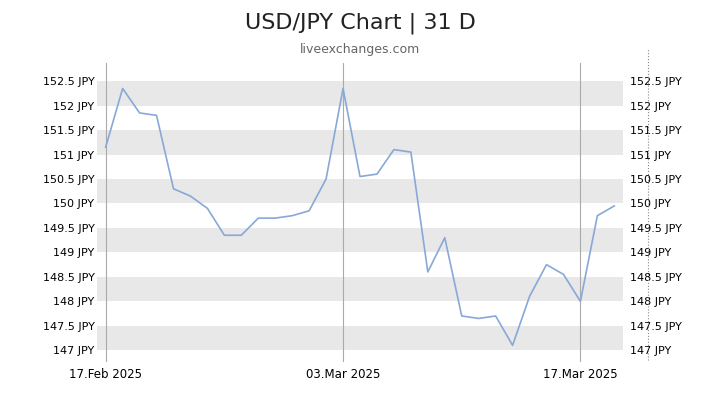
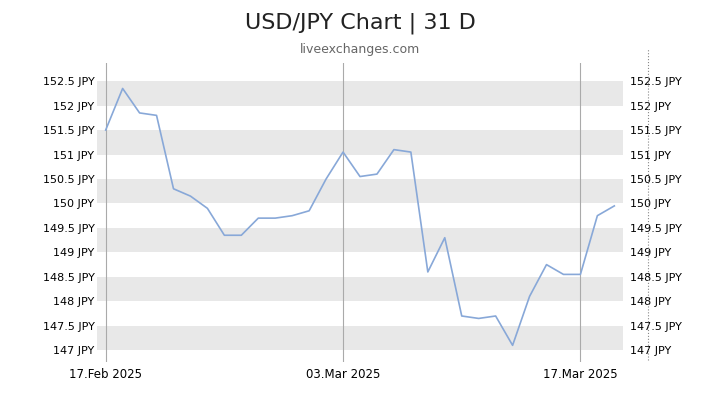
17.Feb 2025: 151.15 JPY -> 151.50 JPY
03.Mar 2025: 152.35 JPY -> 151.05 JPY
17.Mar 2025: 148.00 JPY -> 148.55 JPY
